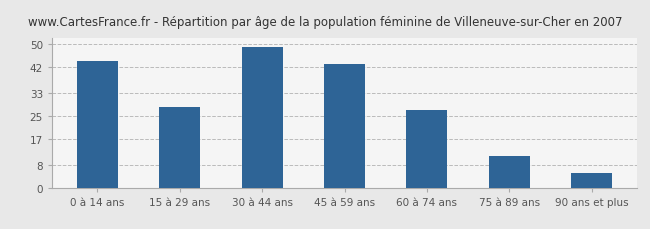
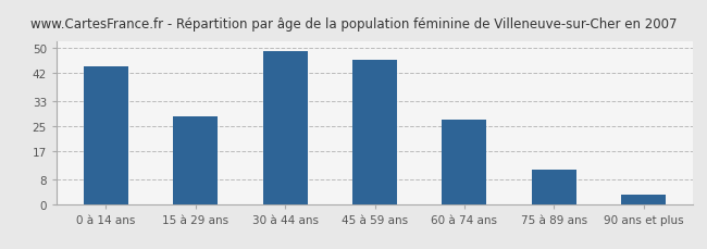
45 à 59 ans: 43 -> 46
90 ans et plus: 5 -> 3
